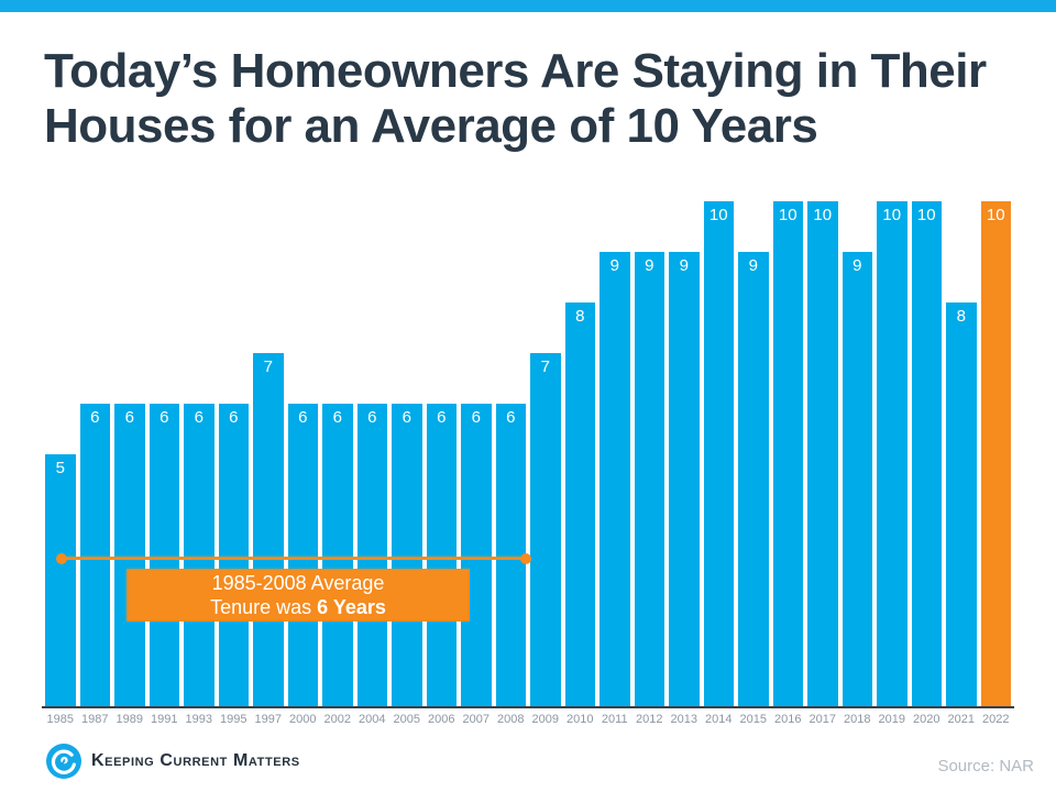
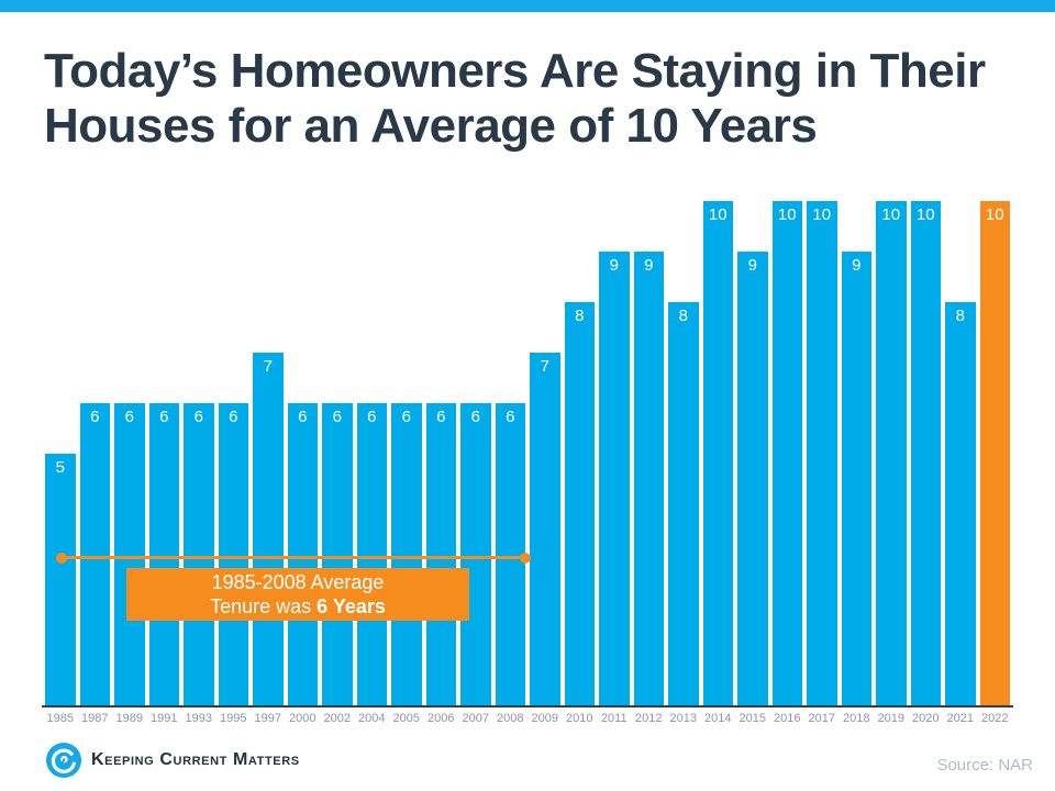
2013: 9 -> 8
